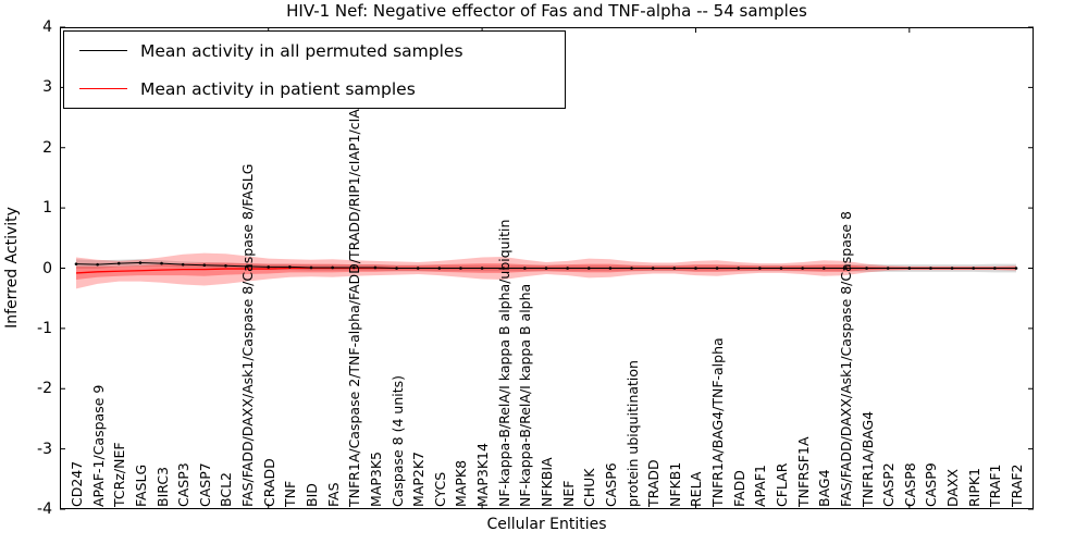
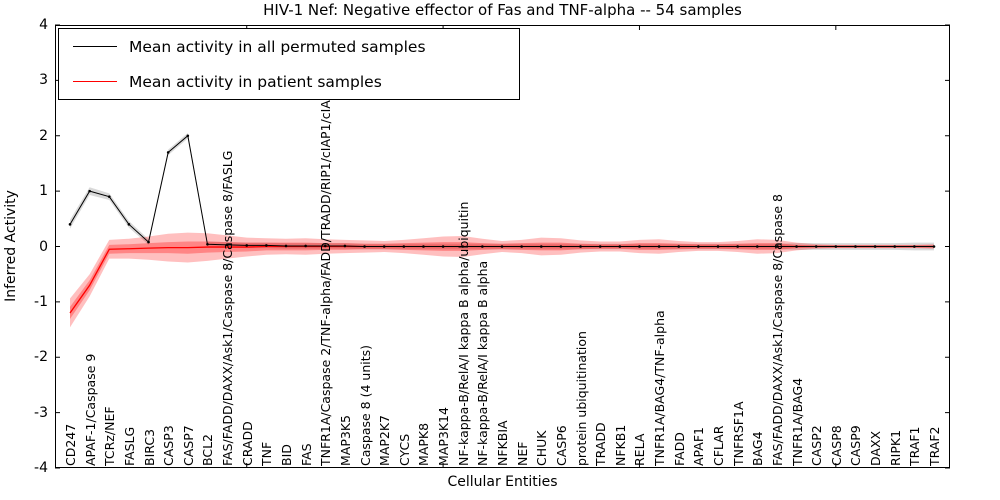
Mean activity in all permuted samples/CD247: 0.1 -> 0.4
Mean activity in patient samples/CD247: -0.1 -> -1.2
Mean activity in all permuted samples/APAF-1/Caspase 9: 0.1 -> 1.0
Mean activity in patient samples/APAF-1/Caspase 9: -0.1 -> -0.7
Mean activity in all permuted samples/TCRz/NEF: 0.1 -> 0.9
Mean activity in all permuted samples/FASLG: 0.1 -> 0.4
Mean activity in all permuted samples/CASP3: 0.1 -> 1.7
Mean activity in all permuted samples/CASP7: 0.1 -> 2.0
